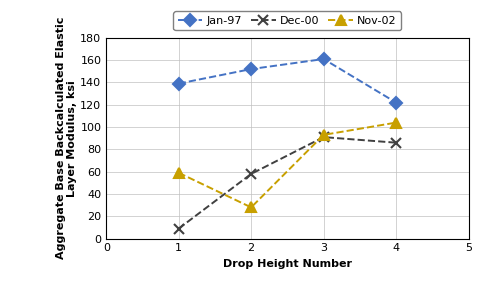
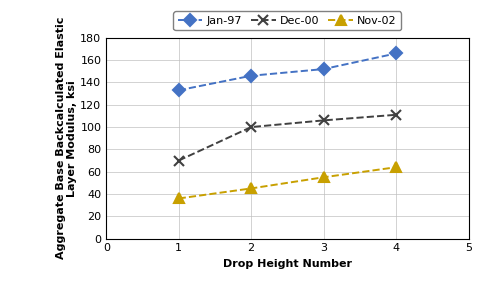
Jan-97/1: 139 -> 133
Dec-00/1: 9 -> 70
Nov-02/1: 59 -> 36
Jan-97/2: 152 -> 146
Dec-00/2: 58 -> 100
Nov-02/2: 28 -> 45
Jan-97/3: 161 -> 152
Dec-00/3: 91 -> 106
Nov-02/3: 93 -> 55
Jan-97/4: 122 -> 166
Dec-00/4: 86 -> 111
Nov-02/4: 104 -> 64
